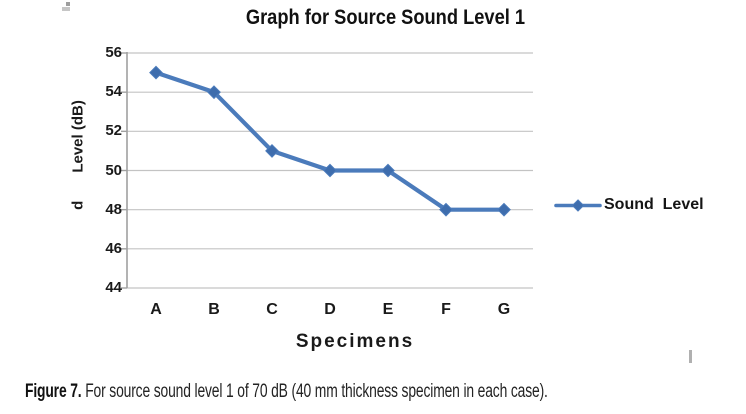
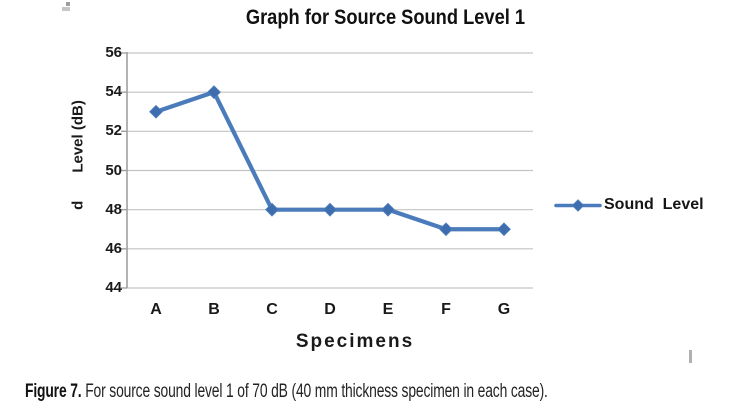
A: 55 -> 53
C: 51 -> 48
D: 50 -> 48
E: 50 -> 48
F: 48 -> 47
G: 48 -> 47
